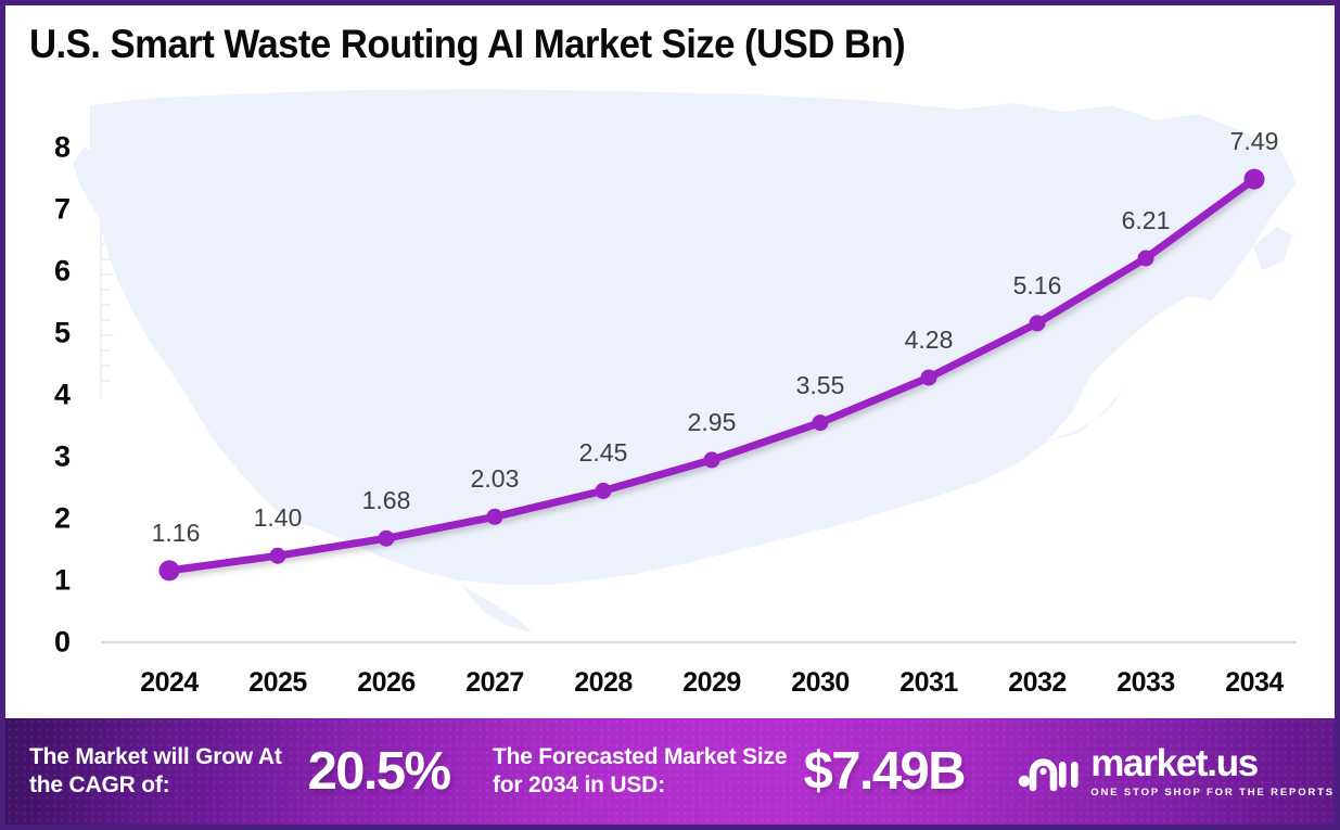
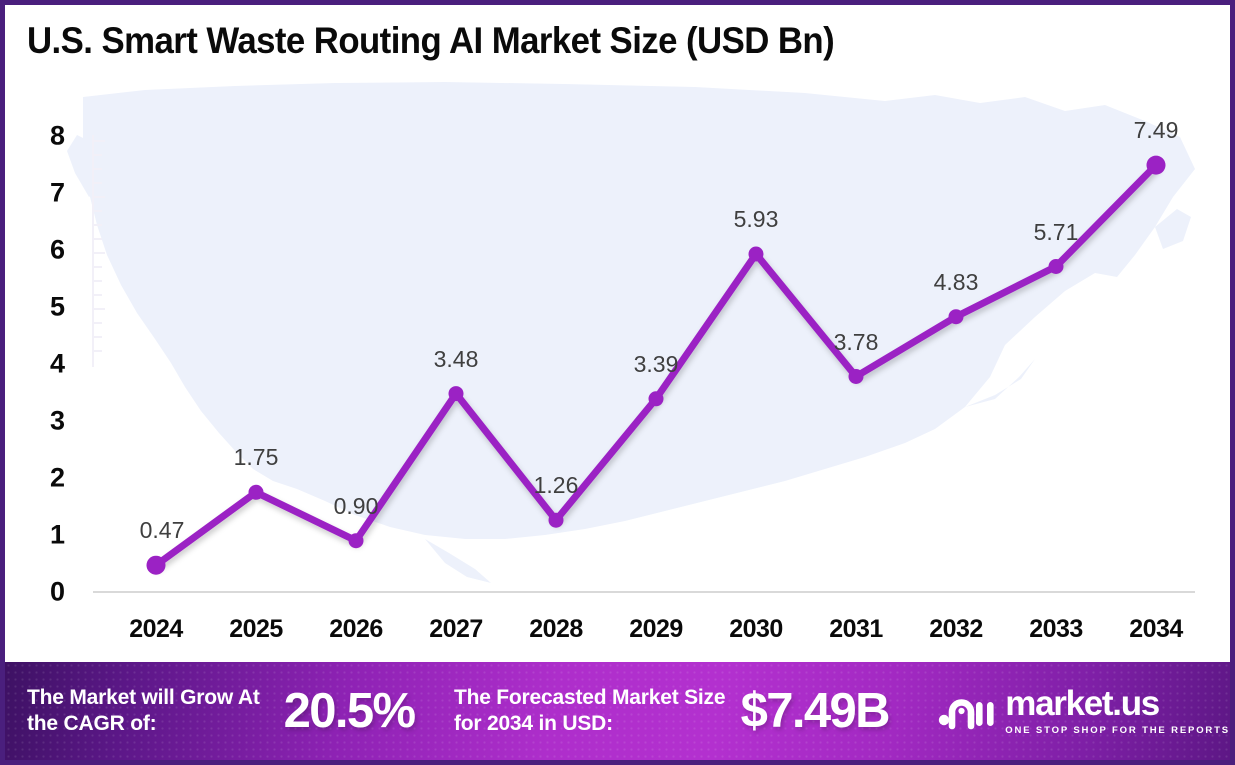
2024: 1.16 -> 0.47
2025: 1.40 -> 1.75
2026: 1.68 -> 0.90
2027: 2.03 -> 3.48
2028: 2.45 -> 1.26
2029: 2.95 -> 3.39
2030: 3.55 -> 5.93
2031: 4.28 -> 3.78
2032: 5.16 -> 4.83
2033: 6.21 -> 5.71
